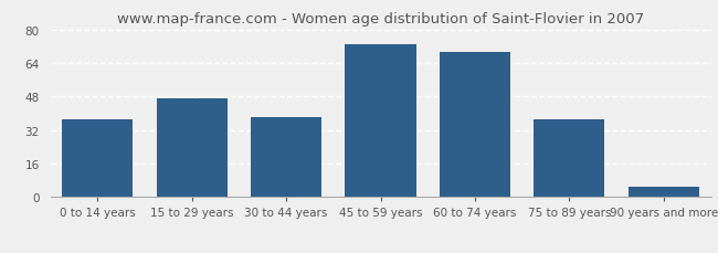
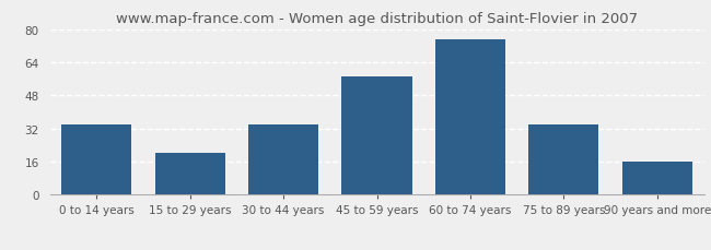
0 to 14 years: 37 -> 34
15 to 29 years: 47 -> 20
30 to 44 years: 38 -> 34
45 to 59 years: 73 -> 57
60 to 74 years: 69 -> 75
75 to 89 years: 37 -> 34
90 years and more: 5 -> 16
